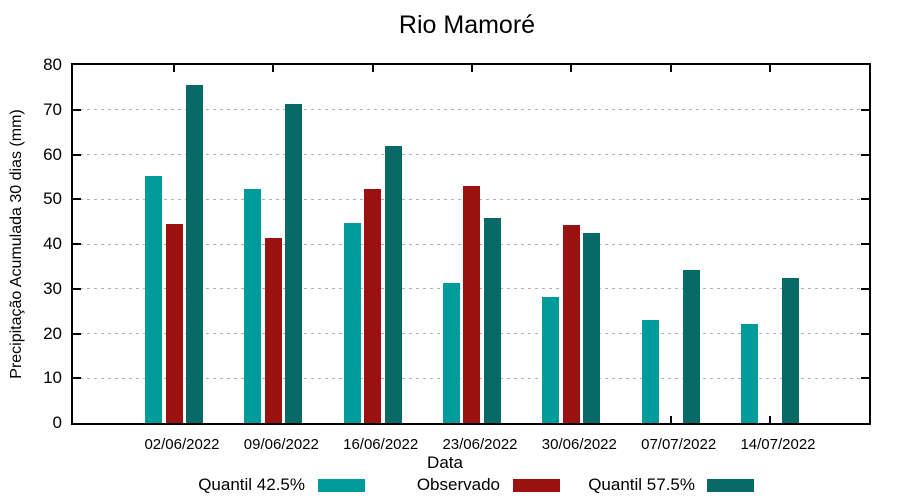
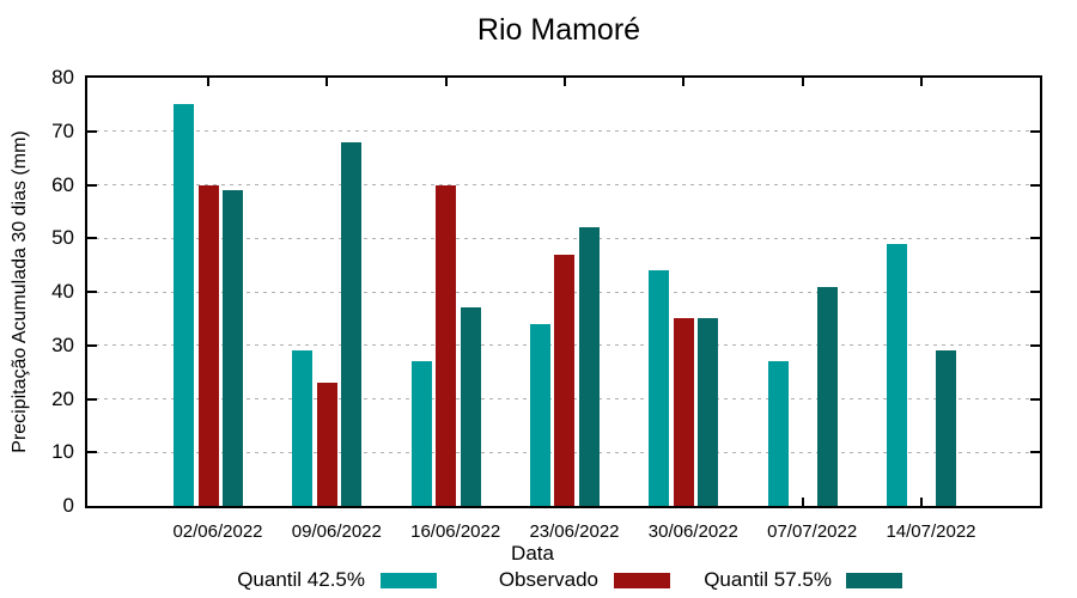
Quantil 42.5%/02/06/2022: 55 -> 75
Observado/02/06/2022: 44 -> 60
Quantil 57.5%/02/06/2022: 76 -> 59
Quantil 42.5%/09/06/2022: 52 -> 29
Observado/09/06/2022: 41 -> 23
Quantil 57.5%/09/06/2022: 71 -> 68
Quantil 42.5%/16/06/2022: 45 -> 27
Observado/16/06/2022: 52 -> 60
Quantil 57.5%/16/06/2022: 62 -> 37
Quantil 42.5%/23/06/2022: 31 -> 34
Observado/23/06/2022: 53 -> 47
Quantil 57.5%/23/06/2022: 46 -> 52
Quantil 42.5%/30/06/2022: 28 -> 44
Observado/30/06/2022: 44 -> 35
Quantil 57.5%/30/06/2022: 42 -> 35
Quantil 42.5%/07/07/2022: 23 -> 27
Quantil 57.5%/07/07/2022: 34 -> 41
Quantil 42.5%/14/07/2022: 22 -> 49
Quantil 57.5%/14/07/2022: 32 -> 29
